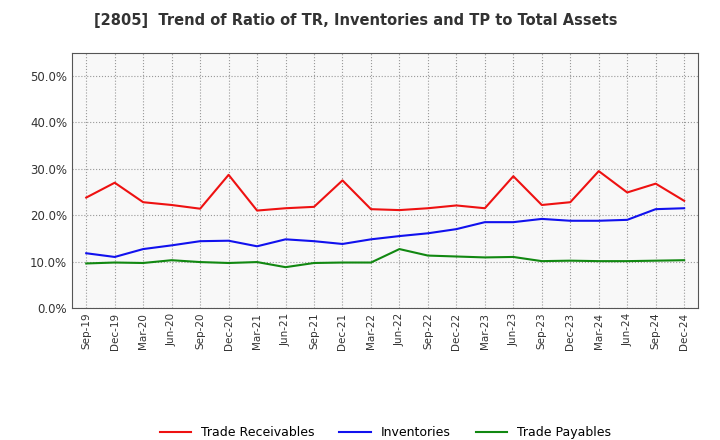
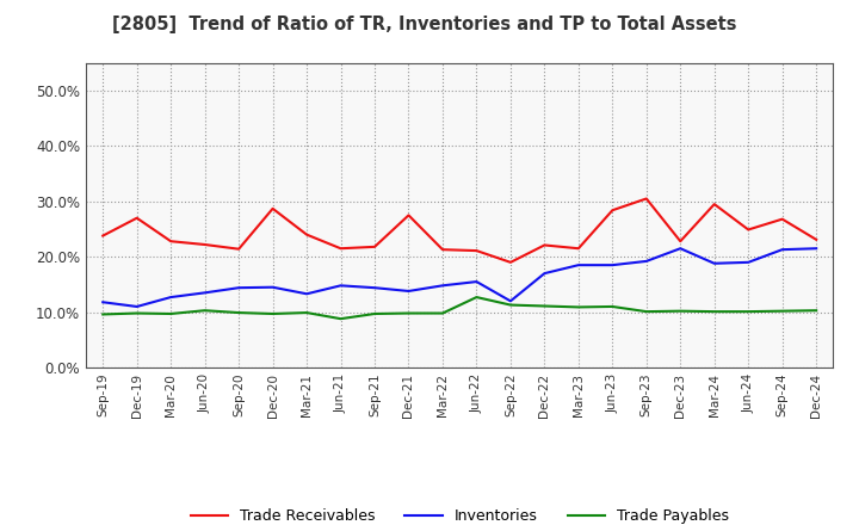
Trade Receivables/Mar-21: 21.0% -> 24.0%
Trade Receivables/Sep-22: 21.5% -> 19.0%
Inventories/Sep-22: 16.1% -> 12.0%
Trade Receivables/Sep-23: 22.2% -> 30.5%
Inventories/Dec-23: 18.8% -> 21.5%
